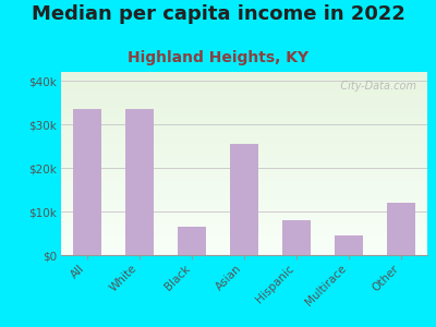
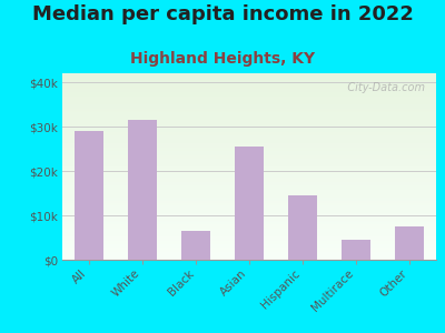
All: $33.5k -> $29.0k
White: $33.5k -> $31.5k
Hispanic: $8.0k -> $14.5k
Other: $12.0k -> $7.5k
